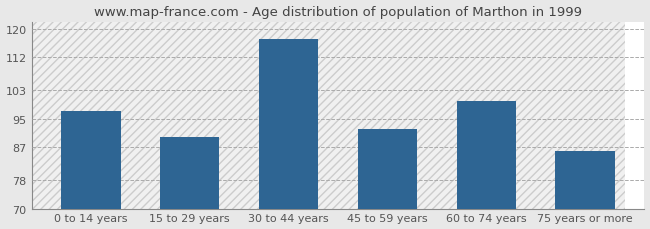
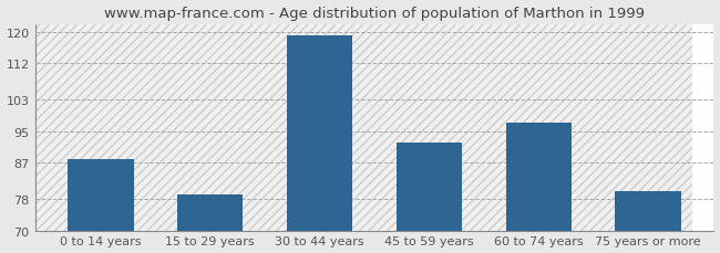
0 to 14 years: 97 -> 88
15 to 29 years: 90 -> 79
30 to 44 years: 117 -> 119
60 to 74 years: 100 -> 97
75 years or more: 86 -> 80
